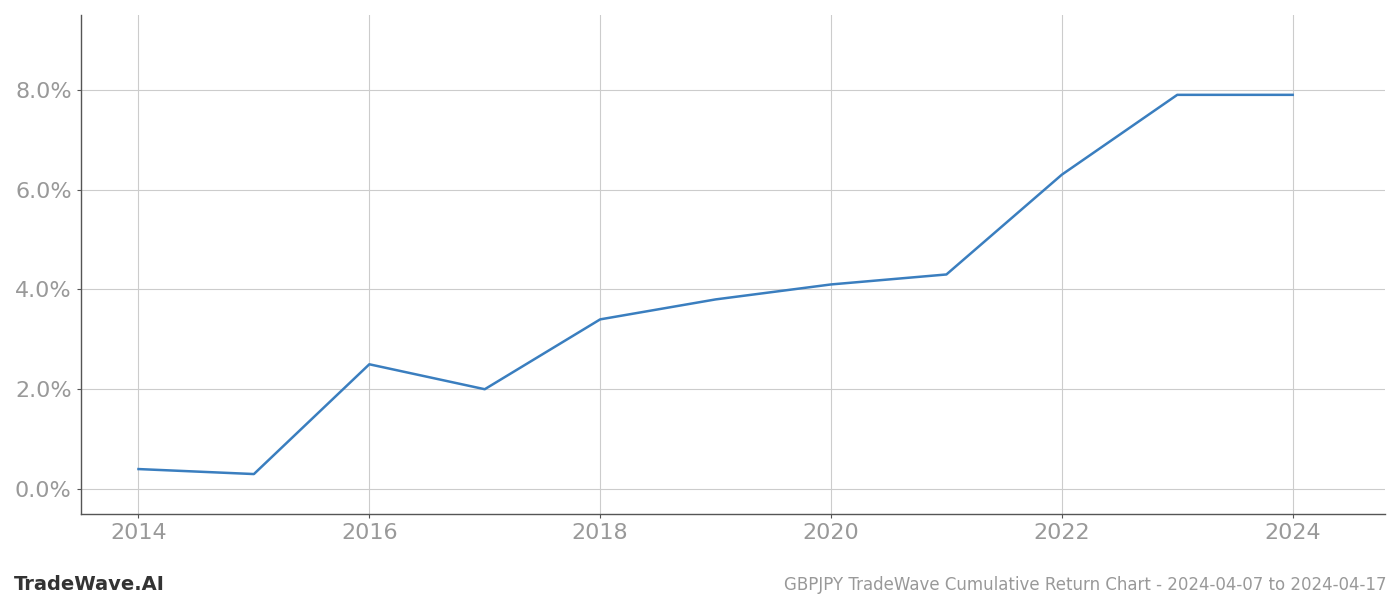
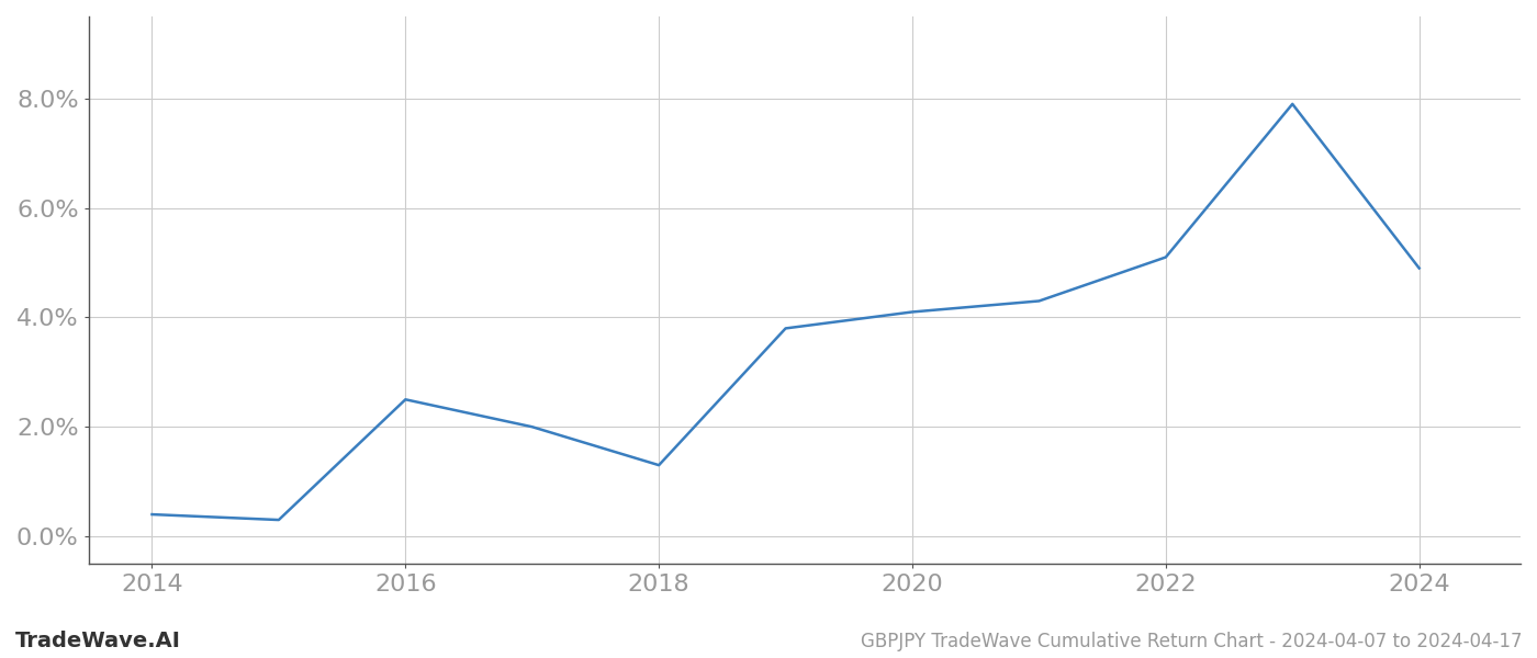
2018: 3.4% -> 1.3%
2022: 6.3% -> 5.1%
2024: 7.9% -> 4.9%
